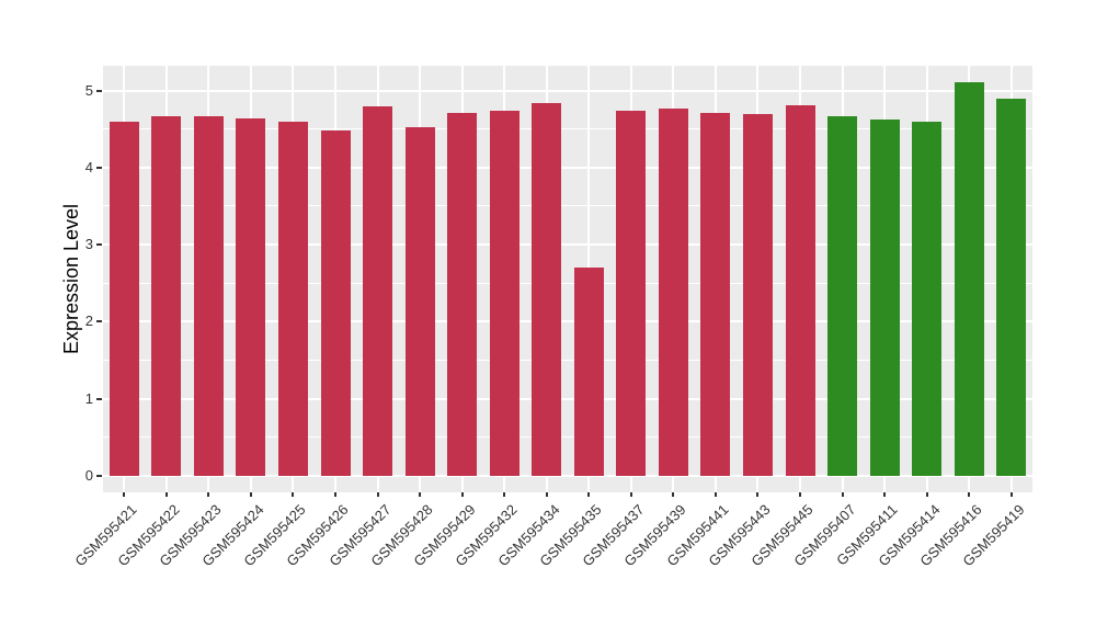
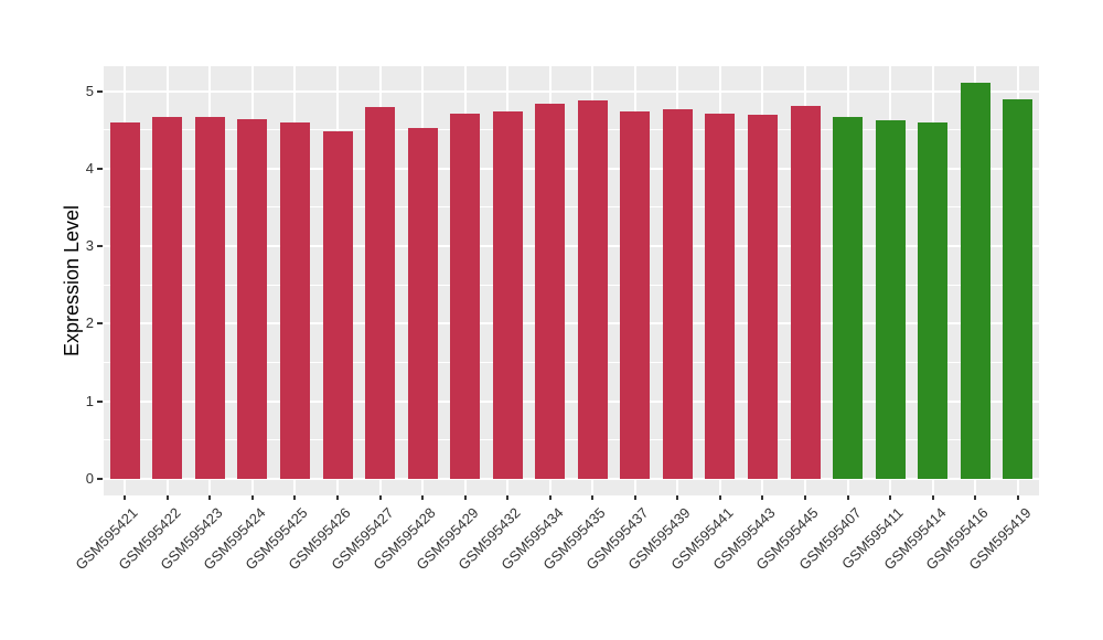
GSM595435: 2.7 -> 4.9
